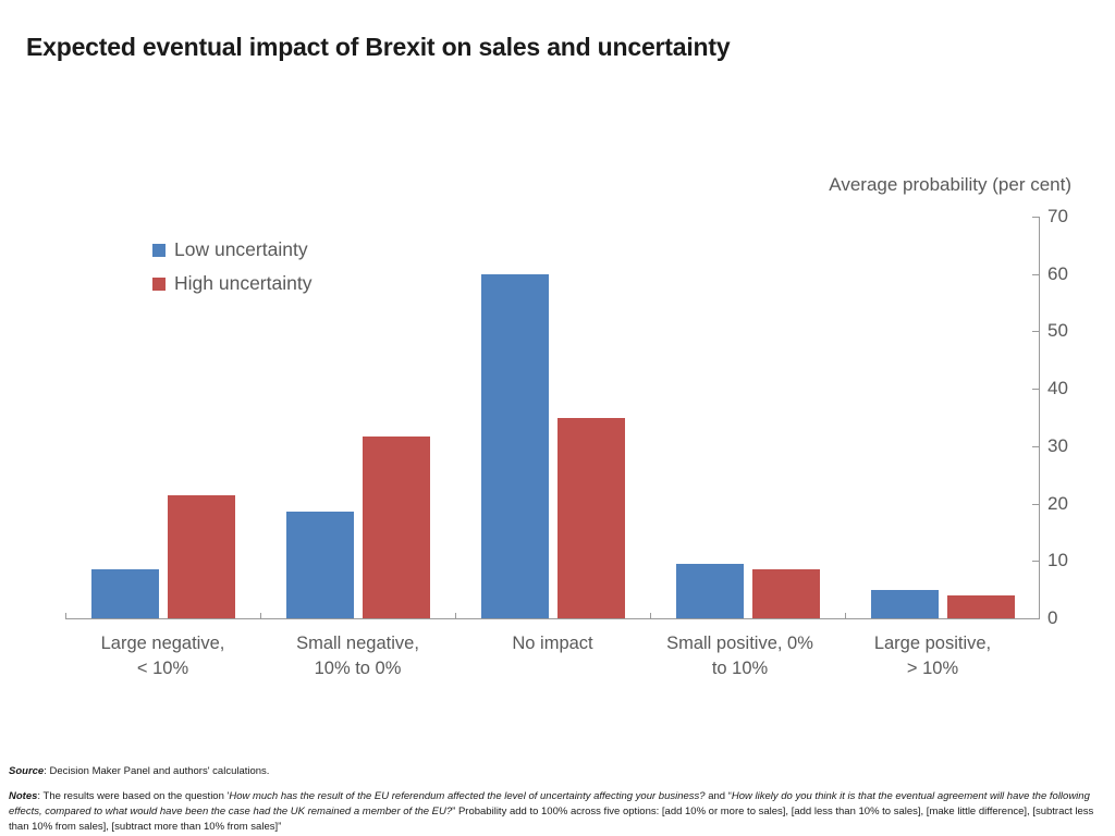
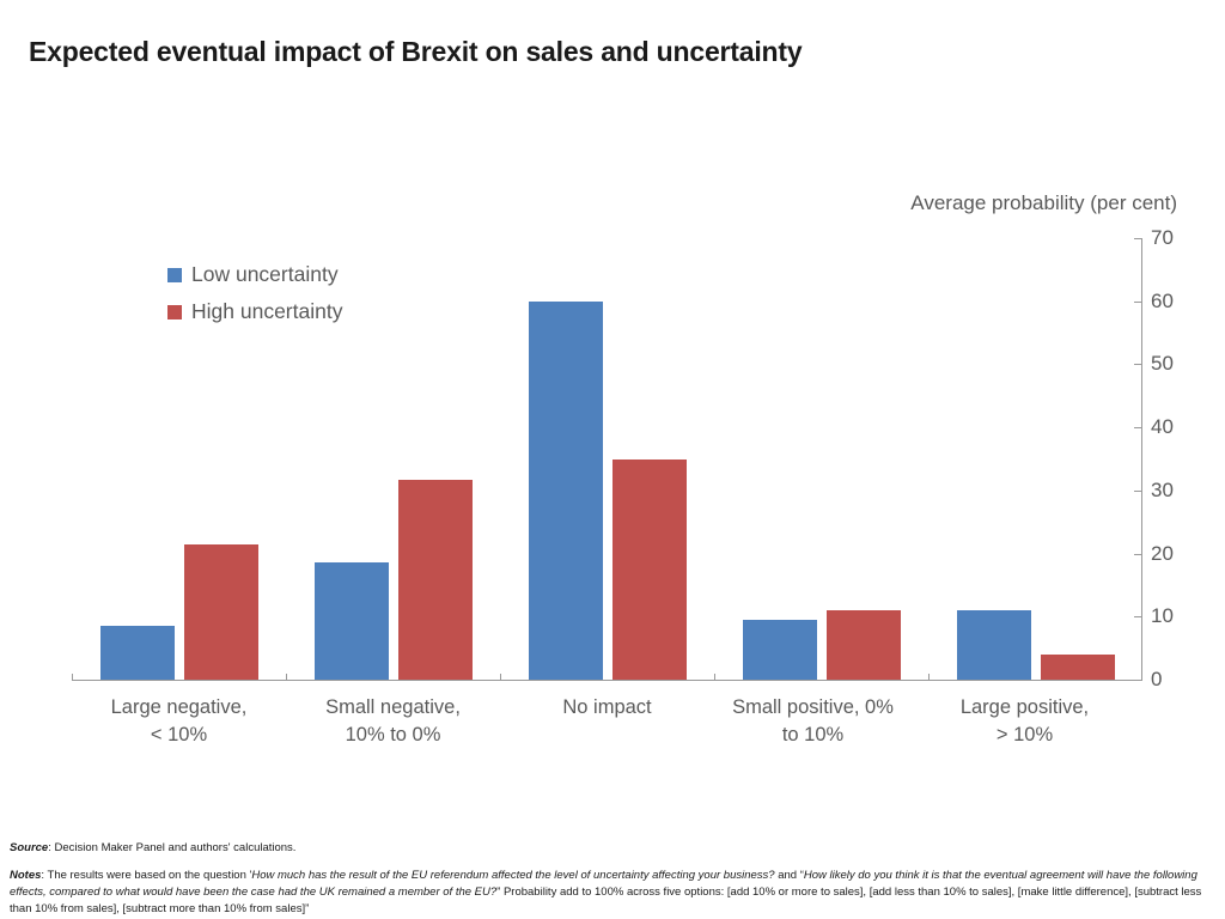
High uncertainty/Small positive, 0% to 10%: 8 -> 11
Low uncertainty/Large positive, > 10%: 5 -> 11
